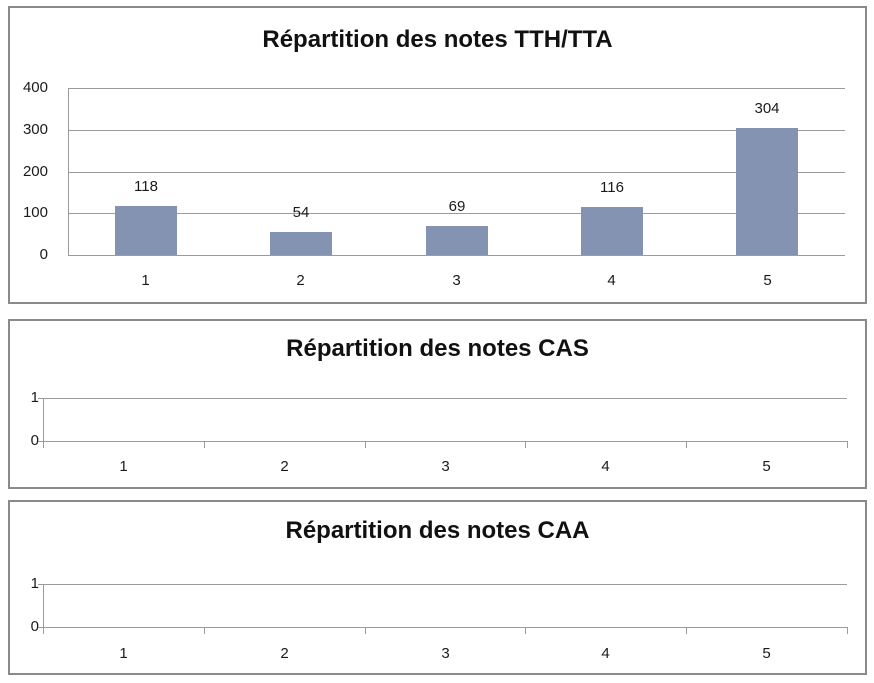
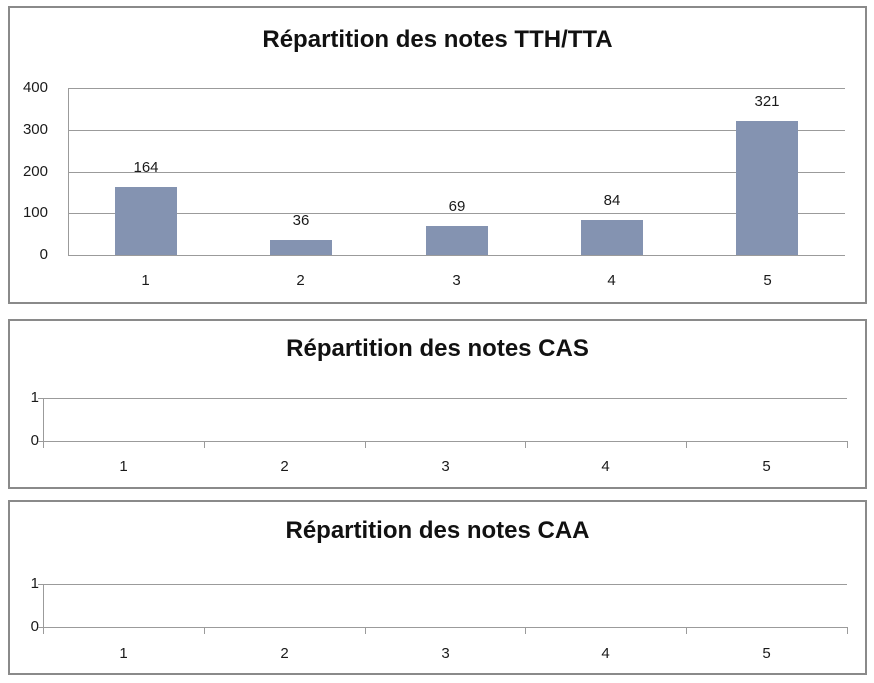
Répartition des notes TTH/TTA/1: 118 -> 164
Répartition des notes TTH/TTA/2: 54 -> 36
Répartition des notes TTH/TTA/4: 116 -> 84
Répartition des notes TTH/TTA/5: 304 -> 321
